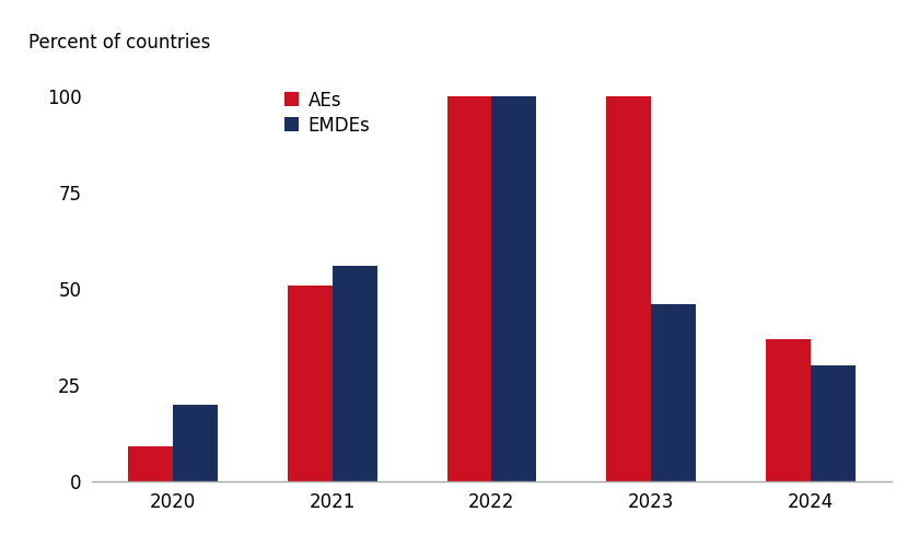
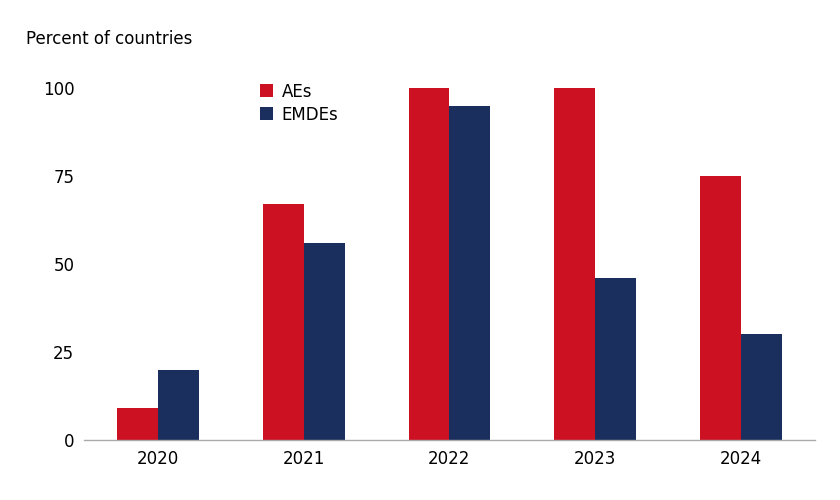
AEs/2021: 51 -> 67
EMDEs/2022: 100 -> 95
AEs/2024: 37 -> 75
